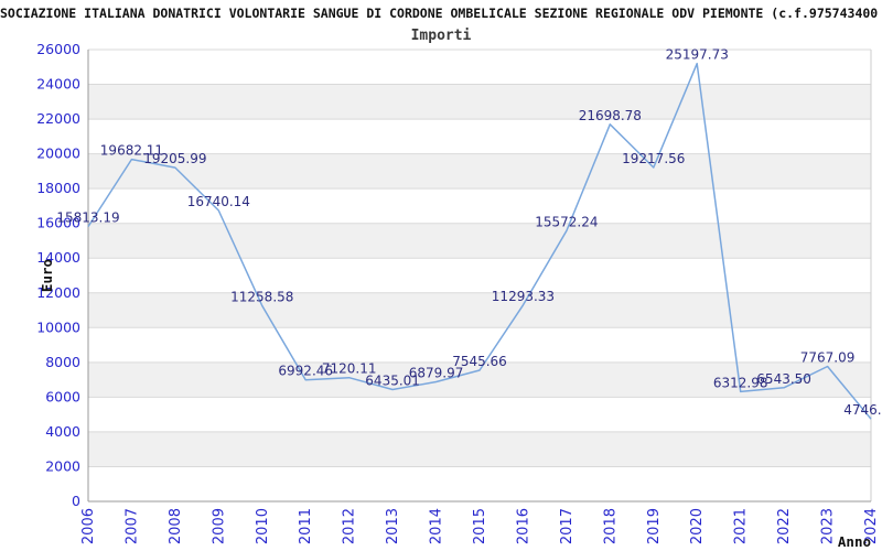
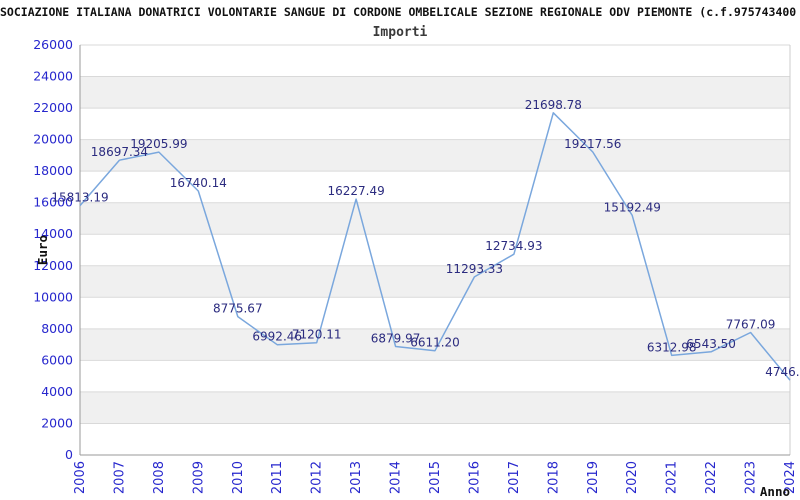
2007: 19682.11 -> 18697.34
2010: 11258.58 -> 8775.67
2013: 6435.01 -> 16227.49
2015: 7545.66 -> 6611.20
2017: 15572.24 -> 12734.93
2020: 25197.73 -> 15192.49
